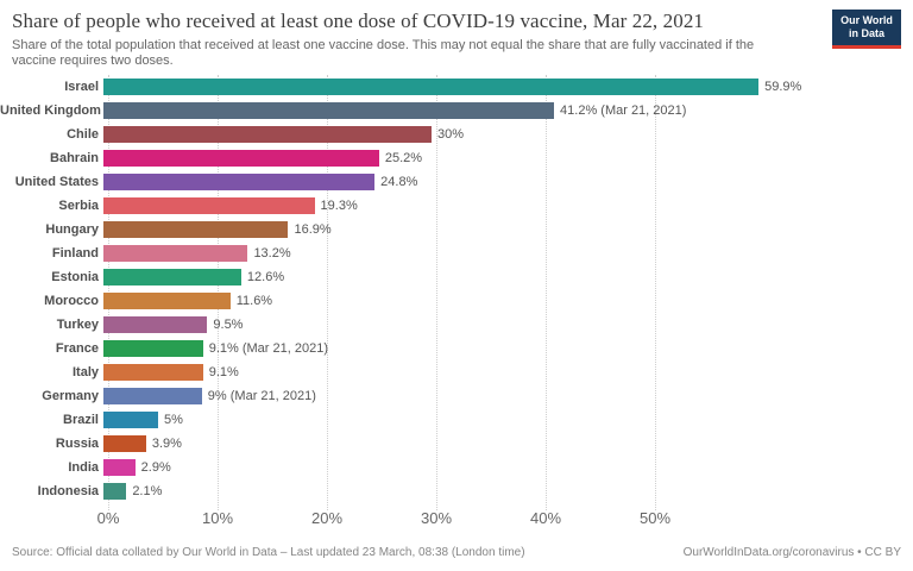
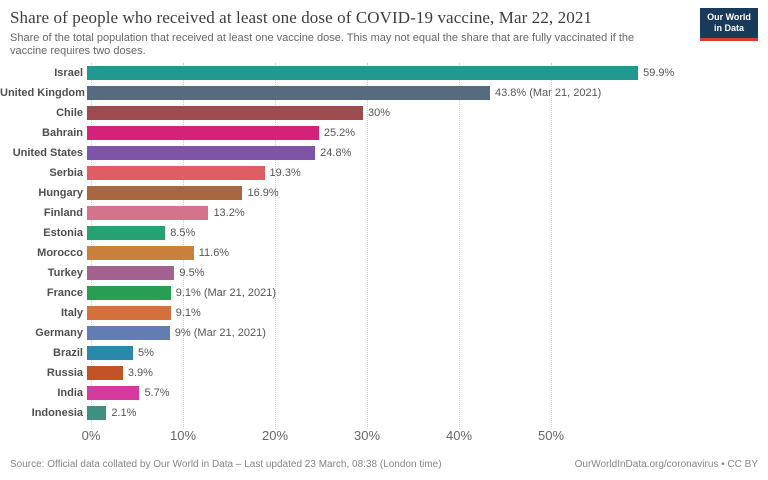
United Kingdom: 41.2% -> 43.8%
Estonia: 12.6% -> 8.5%
India: 2.9% -> 5.7%
